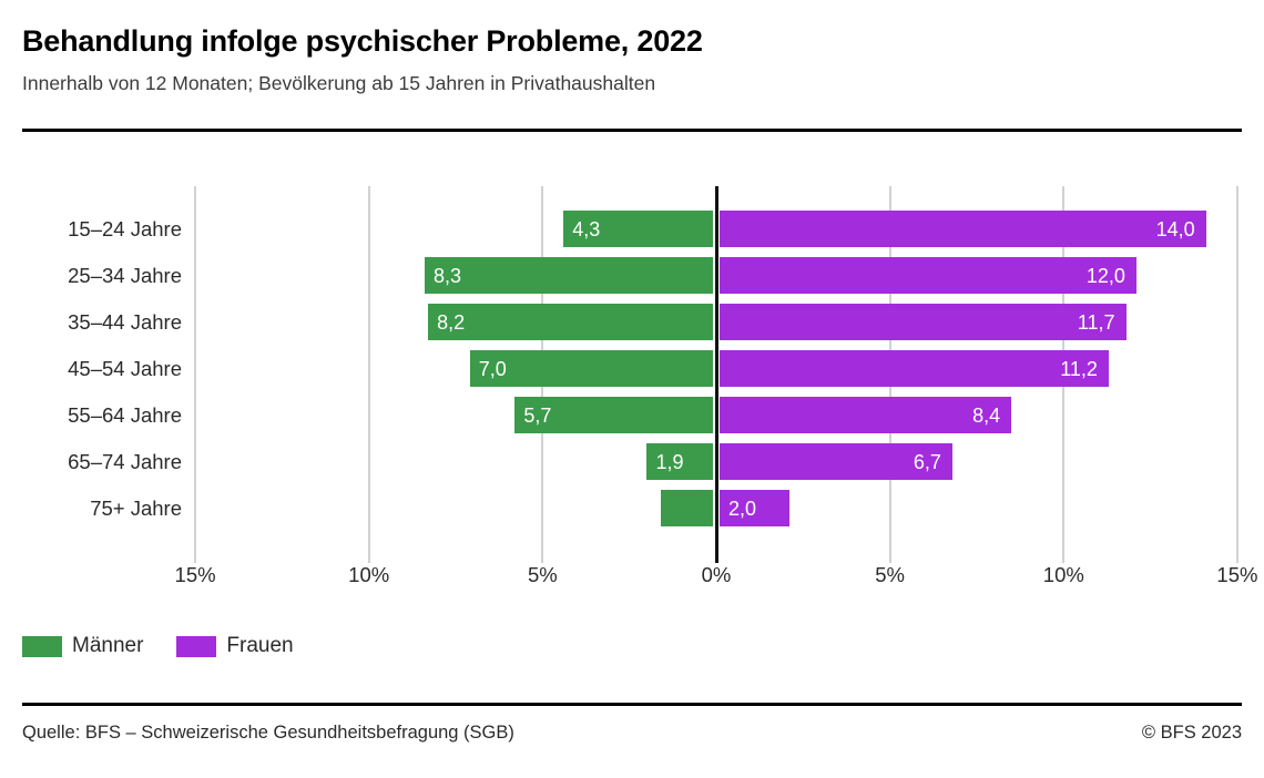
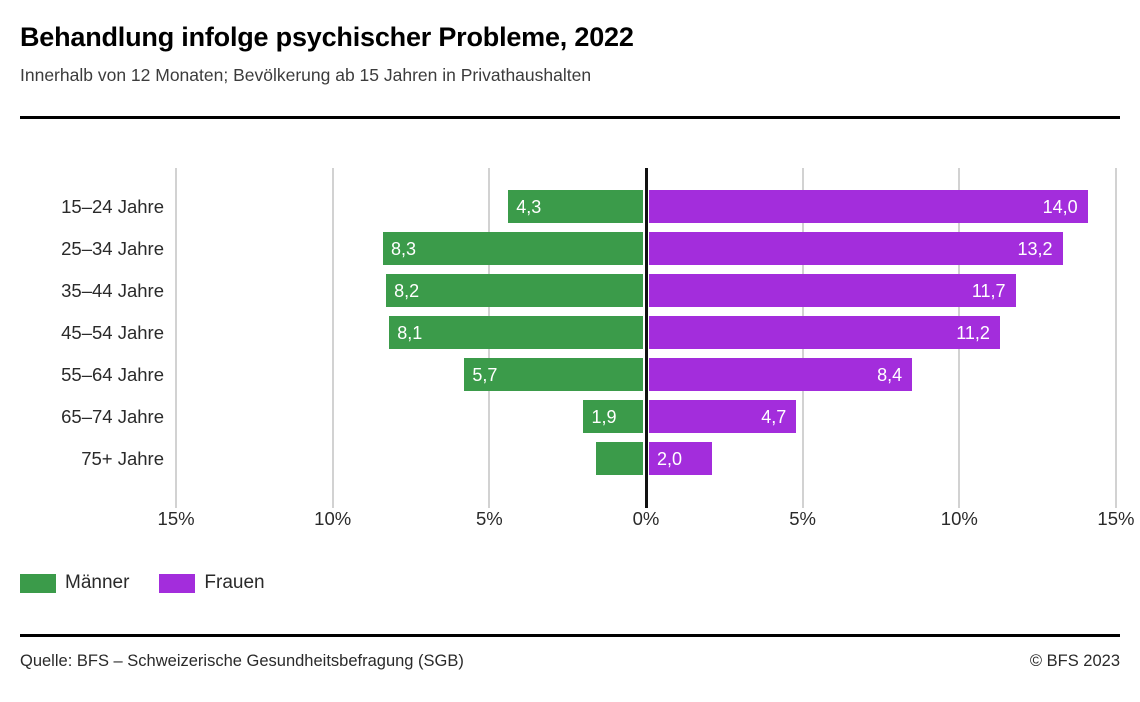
Frauen/25–34 Jahre: 12,0 -> 13,2
Männer/45–54 Jahre: 7,0 -> 8,1
Frauen/65–74 Jahre: 6,7 -> 4,7
